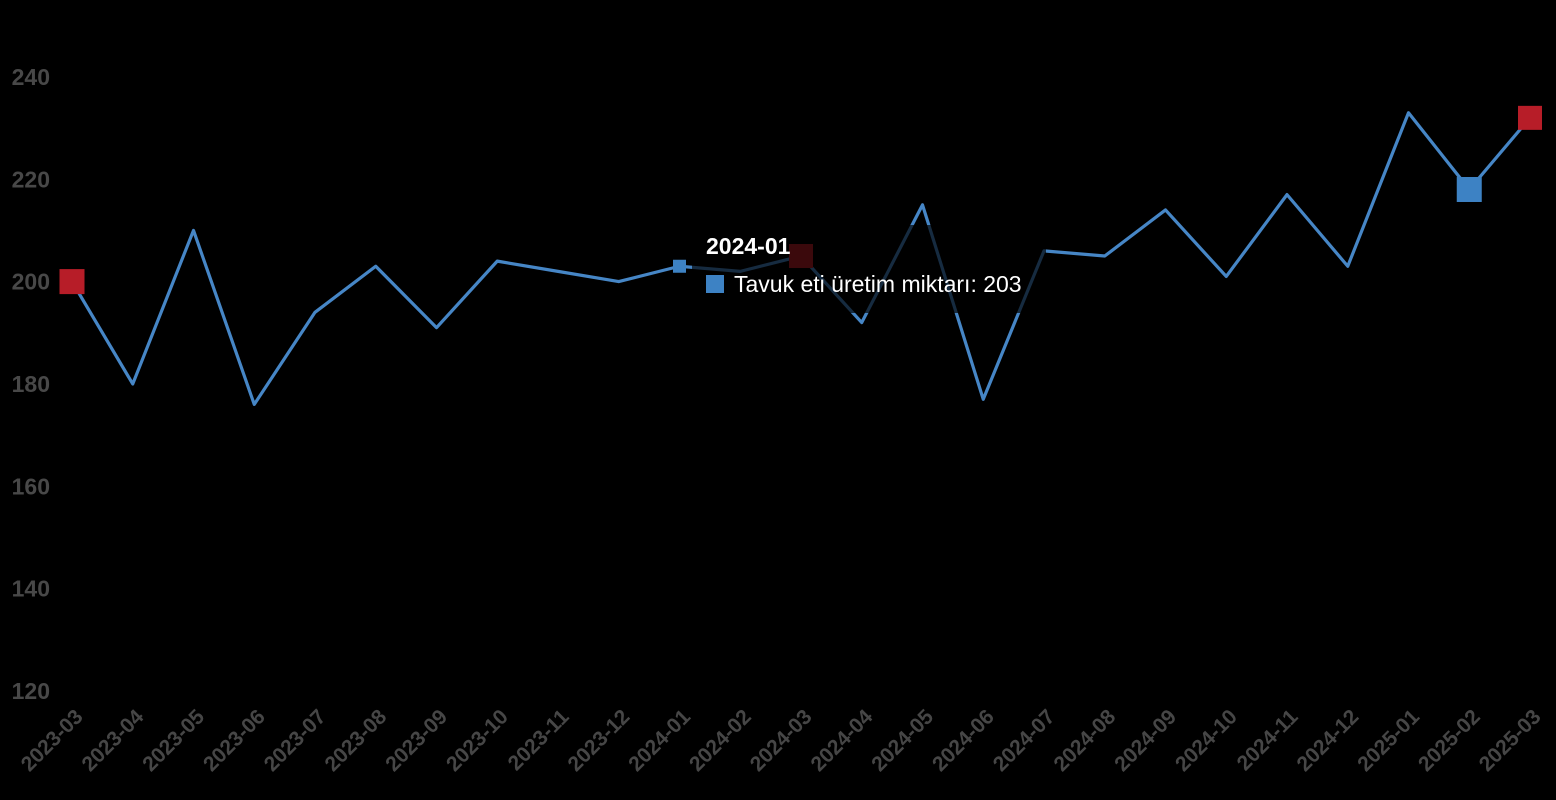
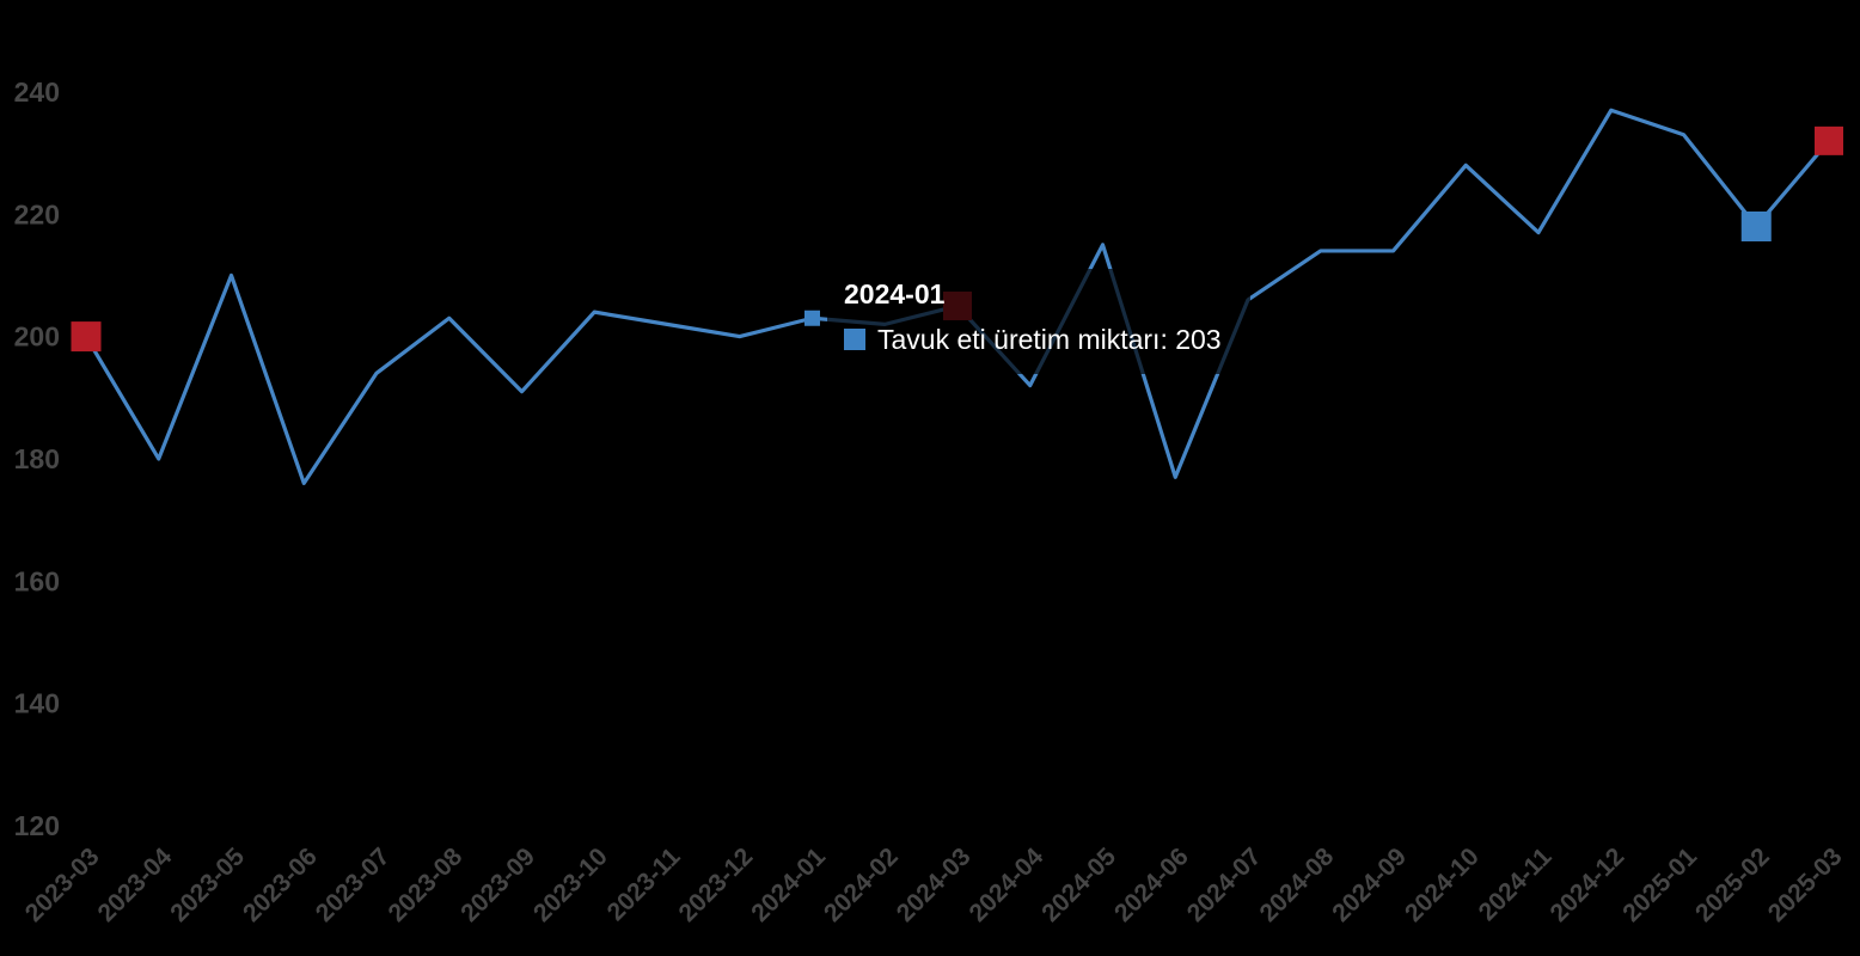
2024-08: 205 -> 214
2024-10: 201 -> 228
2024-12: 203 -> 237
